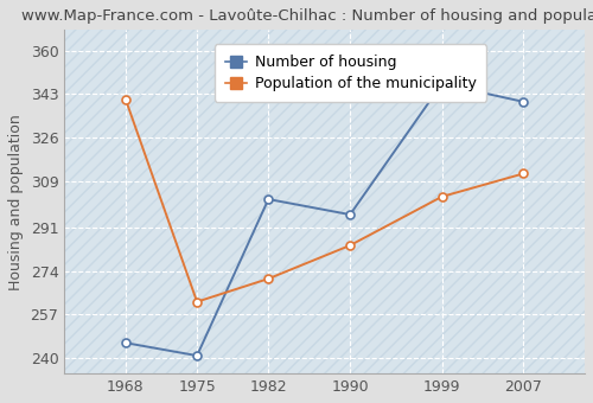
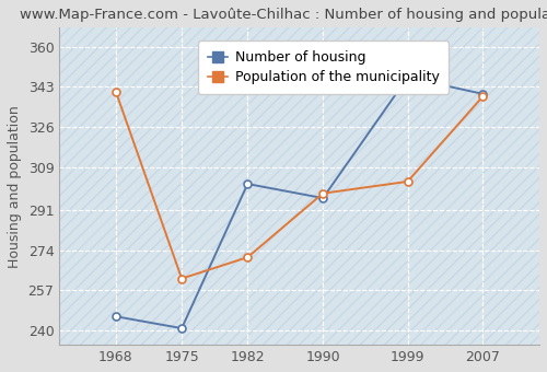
Population of the municipality/1990: 284 -> 298
Population of the municipality/2007: 312 -> 339
